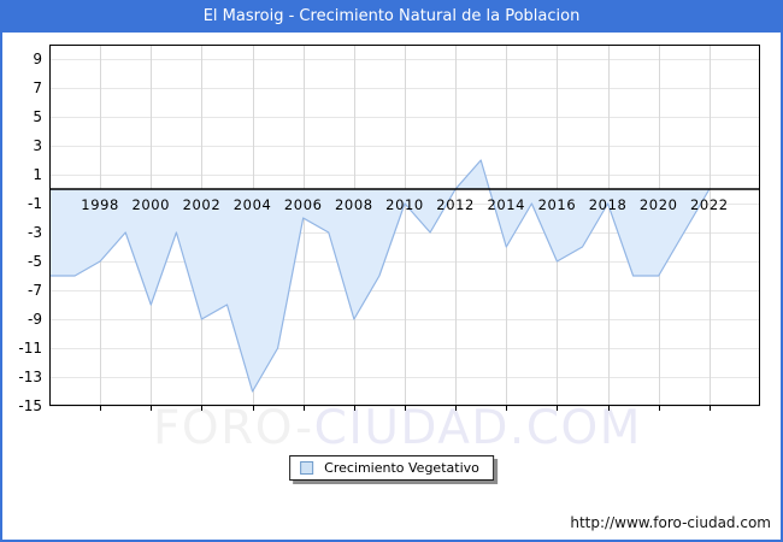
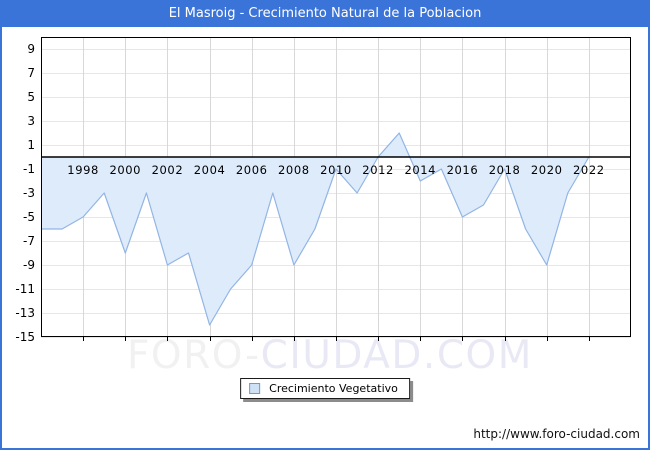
2006: -2 -> -9
2014: -4 -> -2
2020: -6 -> -9
